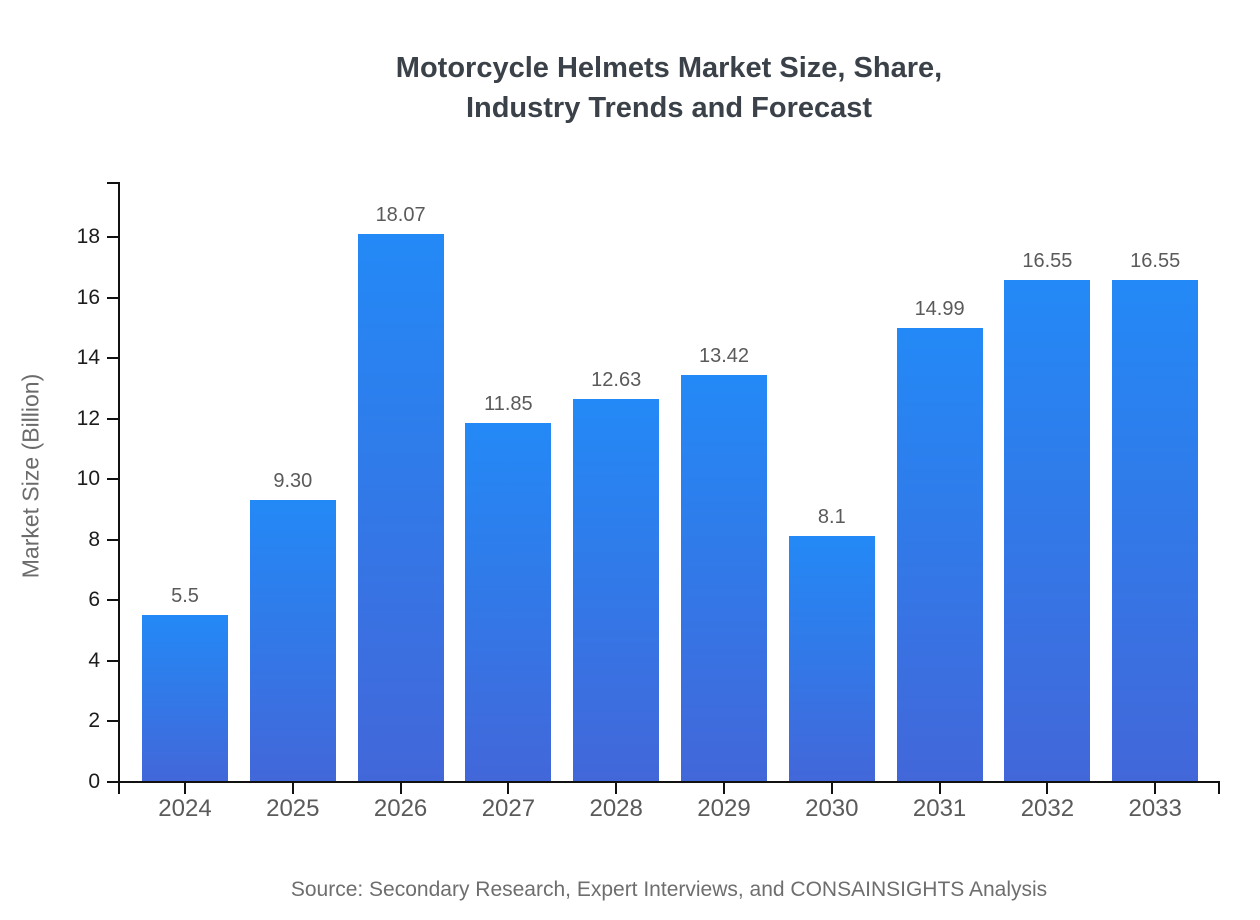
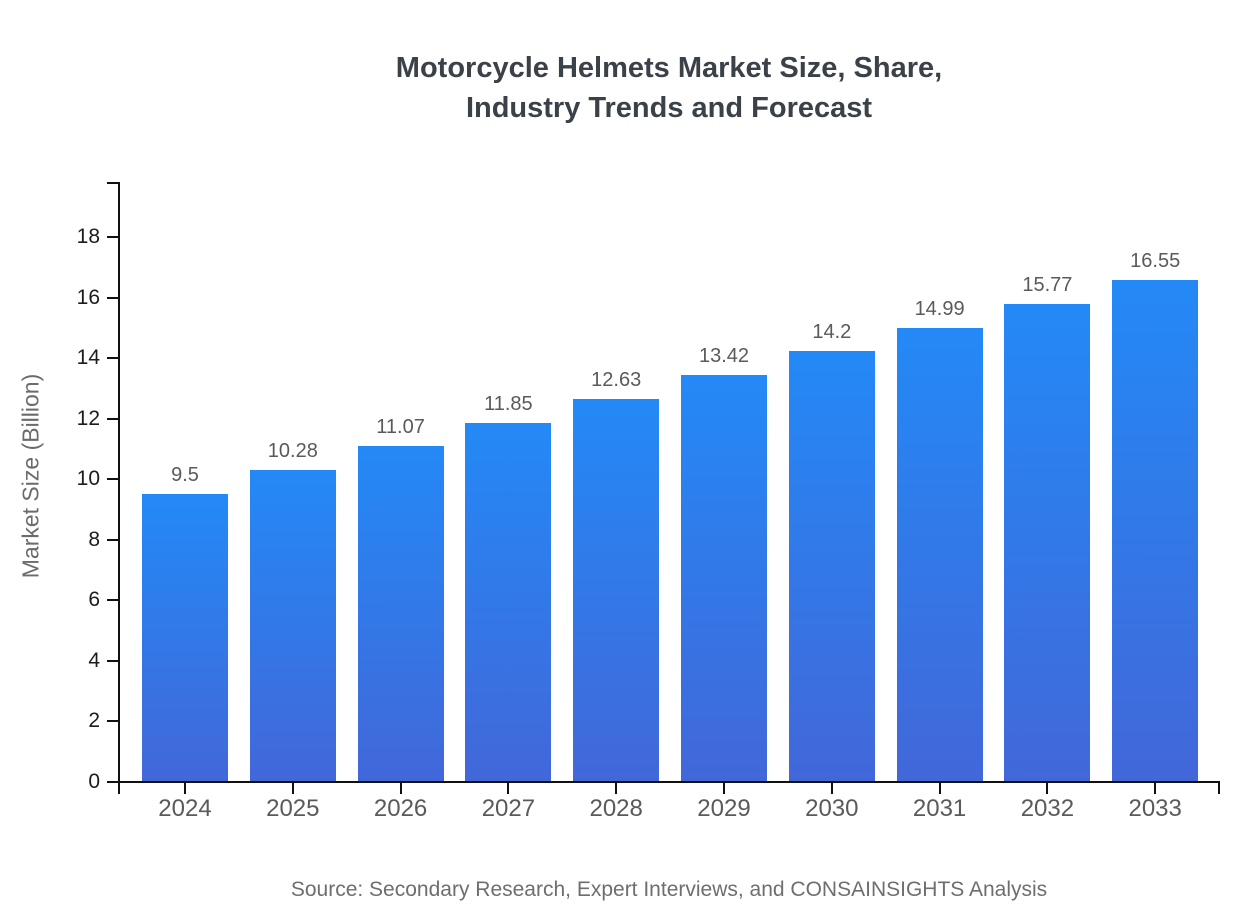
2024: 5.5 -> 9.5
2025: 9.30 -> 10.28
2026: 18.07 -> 11.07
2030: 8.1 -> 14.2
2032: 16.55 -> 15.77
